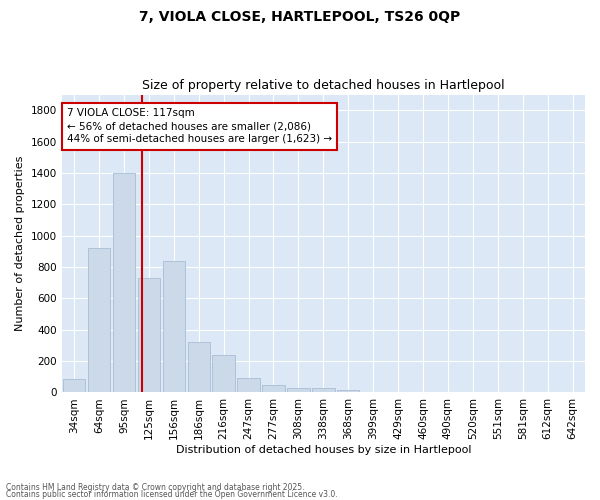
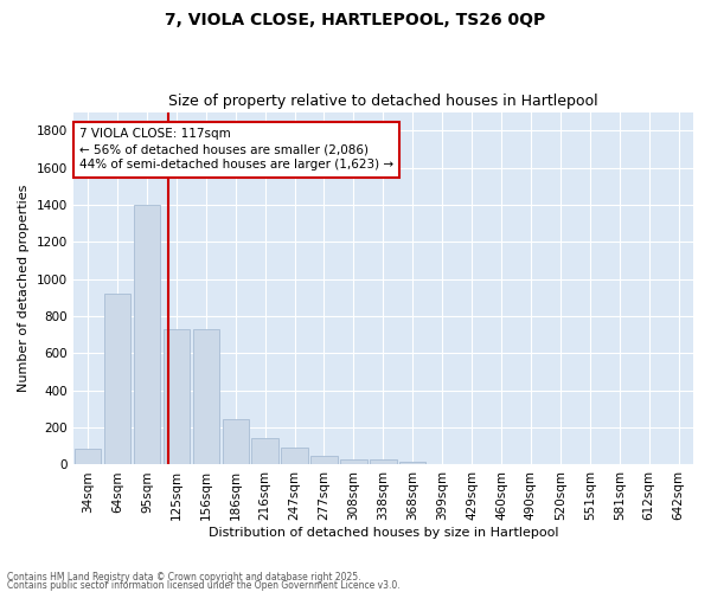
156sqm: 840 -> 730
186sqm: 320 -> 240
216sqm: 240 -> 140
